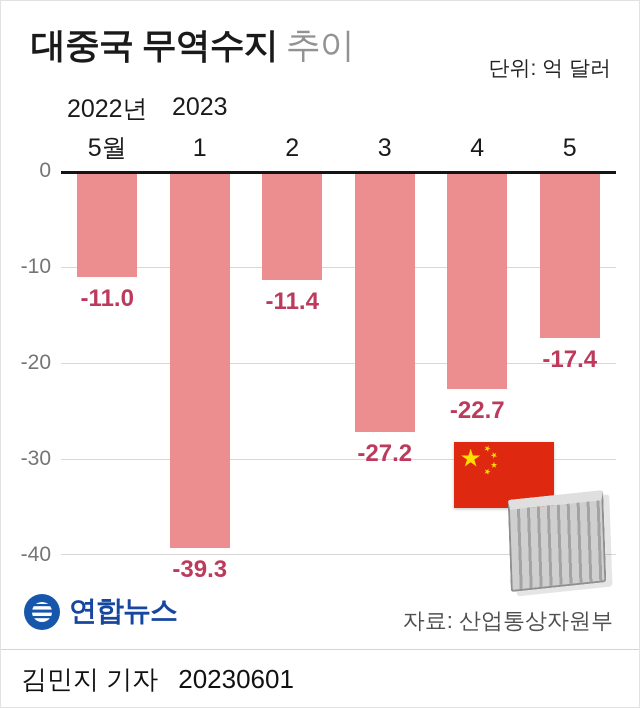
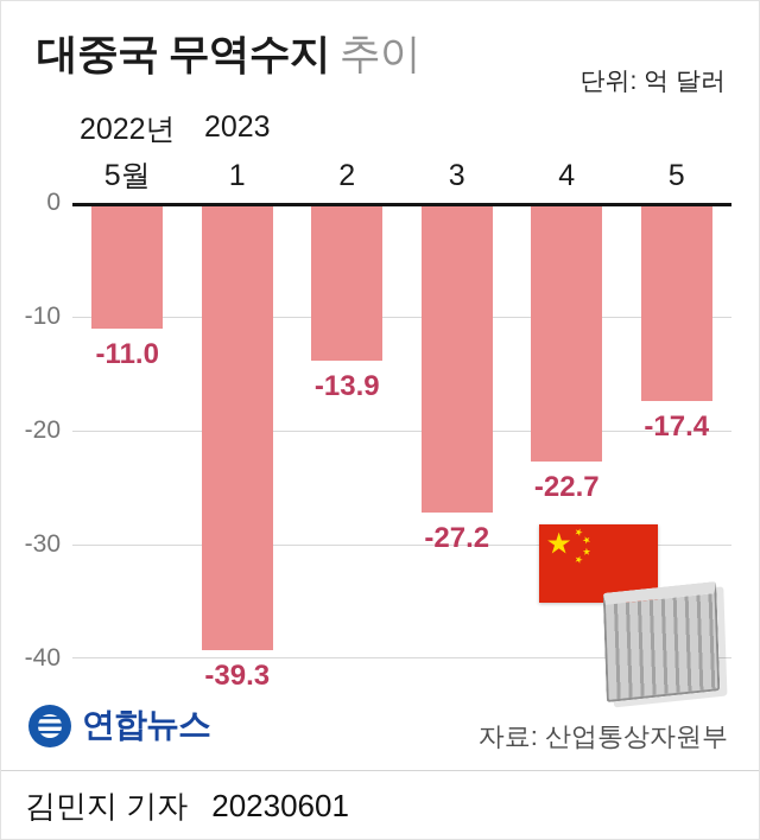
2: -11.4 -> -13.9
